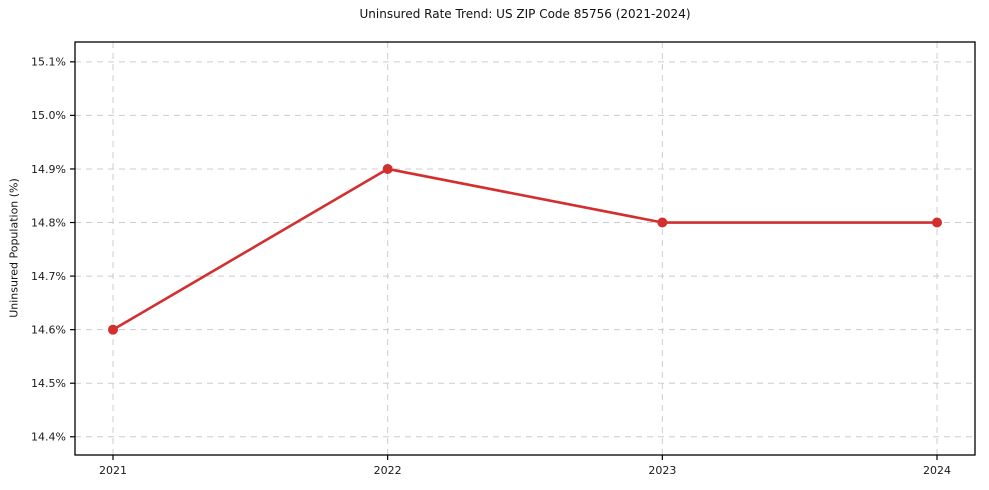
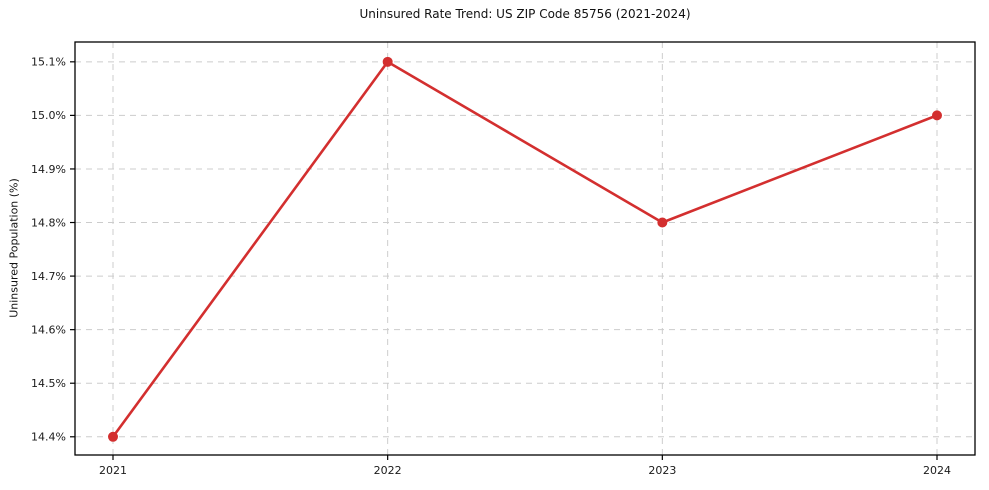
2021: 14.6% -> 14.4%
2022: 14.9% -> 15.1%
2024: 14.8% -> 15.0%
